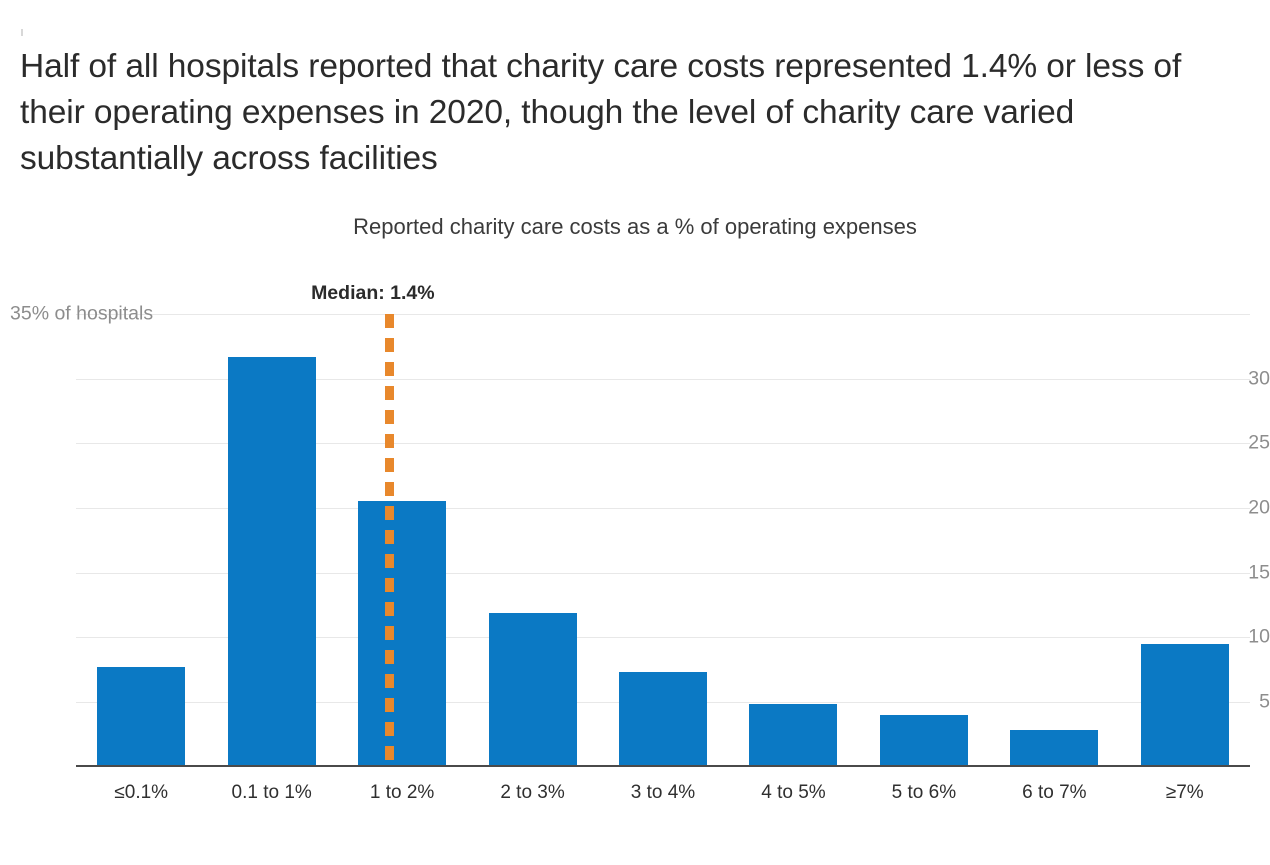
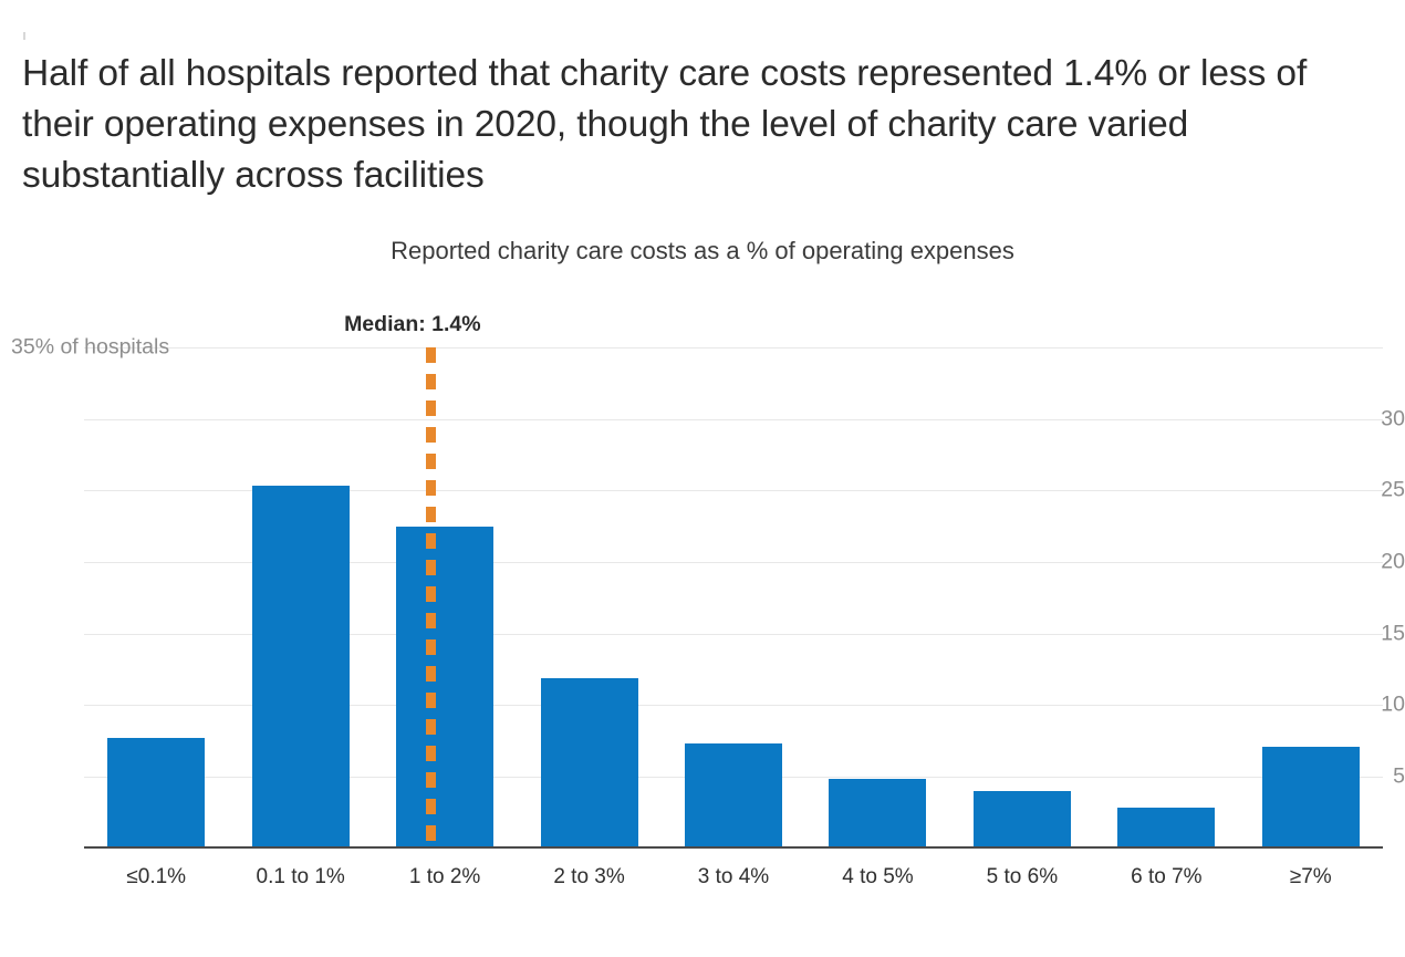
0.1 to 1%: 31.7 -> 25.3
1 to 2%: 20.5 -> 22.4
≥7%: 9.4 -> 7.0
